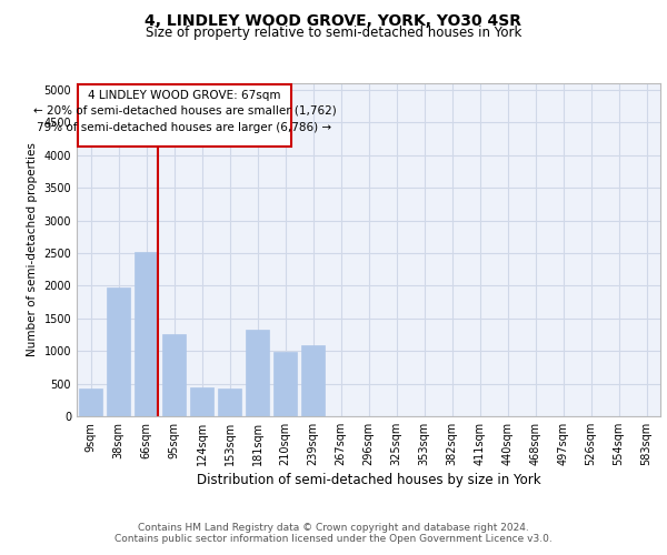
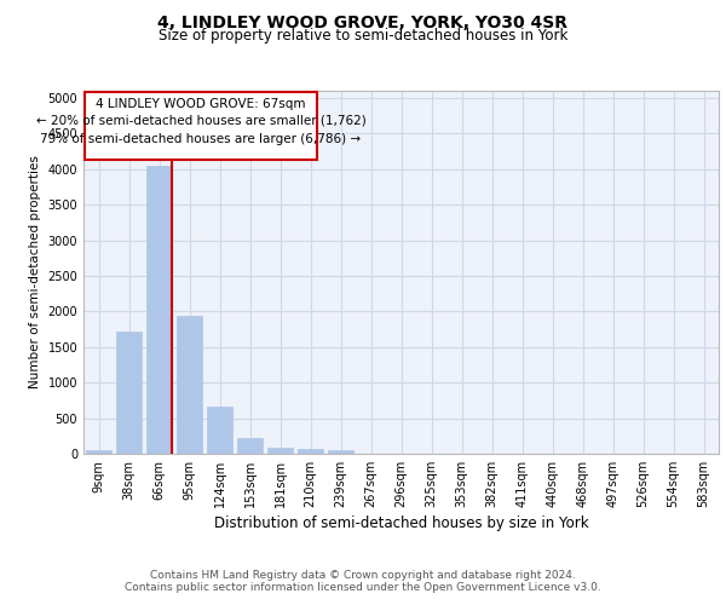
9sqm: 420 -> 50
38sqm: 1980 -> 1720
66sqm: 2520 -> 4050
95sqm: 1260 -> 1940
124sqm: 440 -> 660
153sqm: 420 -> 220
181sqm: 1320 -> 80
210sqm: 980 -> 60
239sqm: 1080 -> 50
